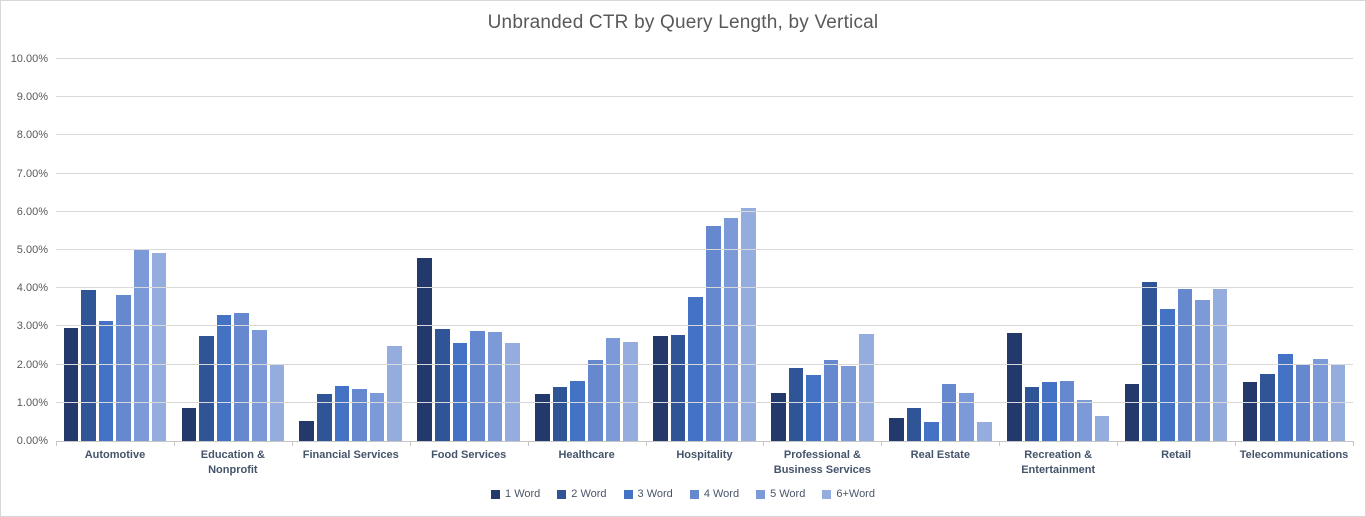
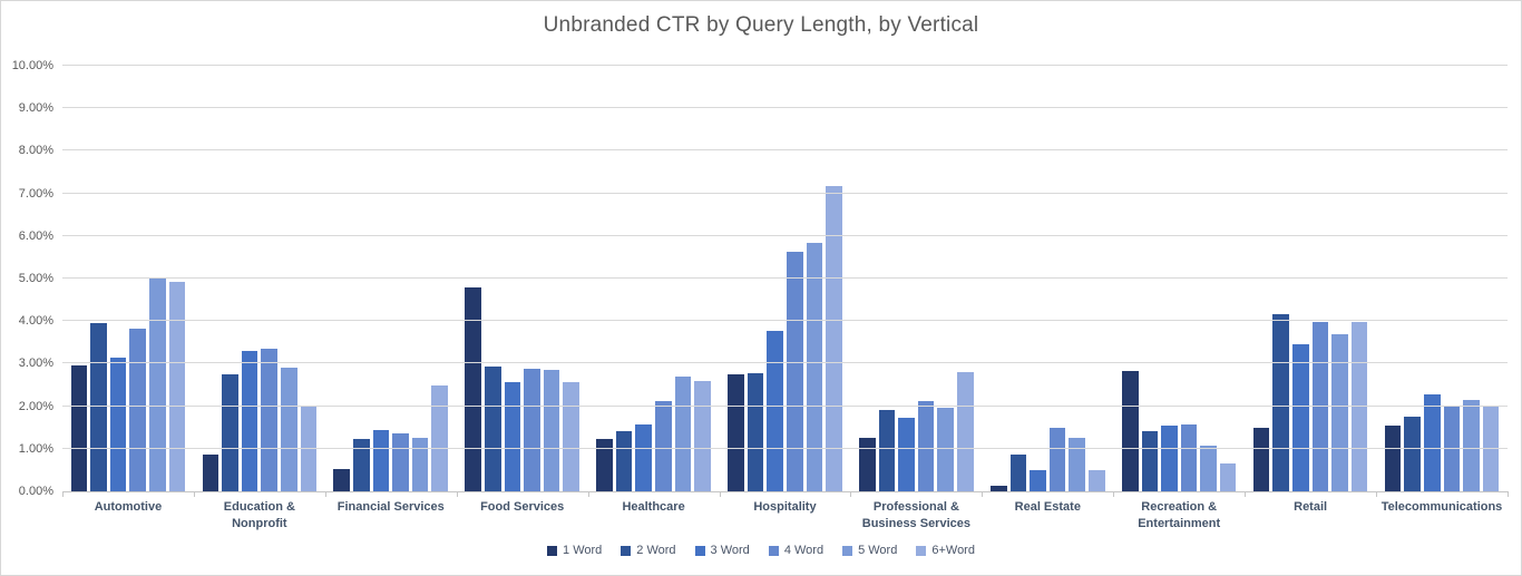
6+Word/Hospitality: 6.1% -> 7.2%
1 Word/Real Estate: 0.6% -> 0.1%
